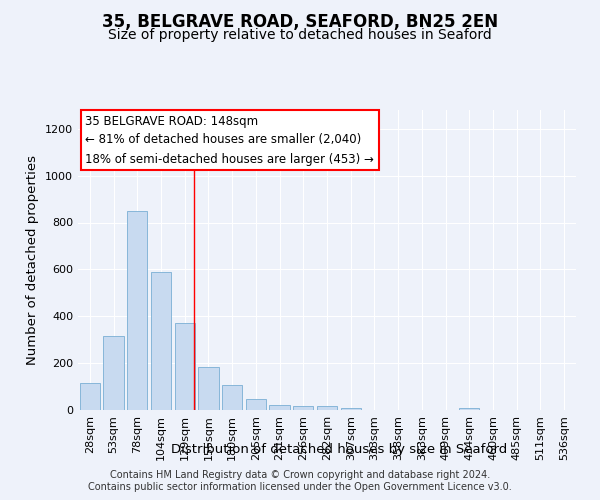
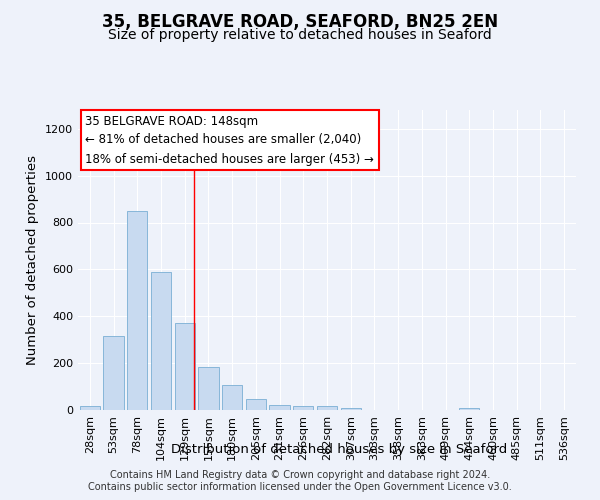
28sqm: 115 -> 15
